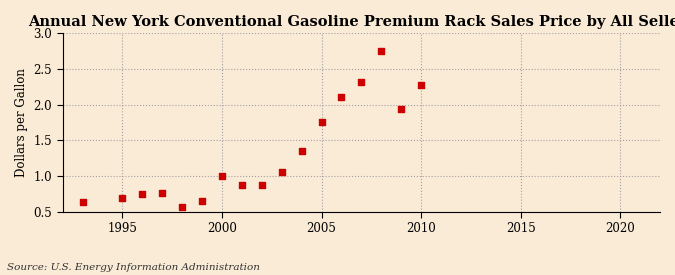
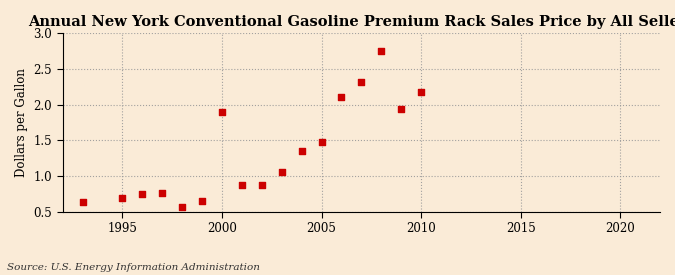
2000: 1.00 -> 1.90
2005: 1.76 -> 1.48
2010: 2.27 -> 2.18
